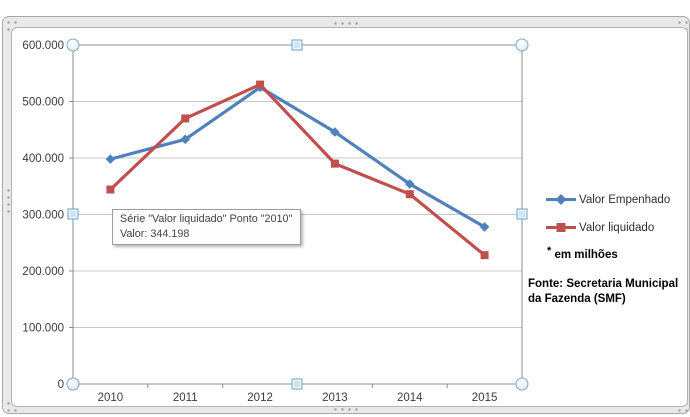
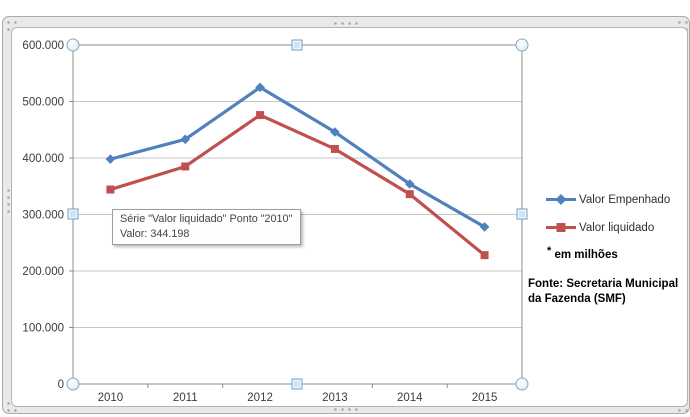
Valor liquidado/2011: 470000 -> 380000
Valor liquidado/2012: 530000 -> 480000
Valor liquidado/2013: 390000 -> 420000
